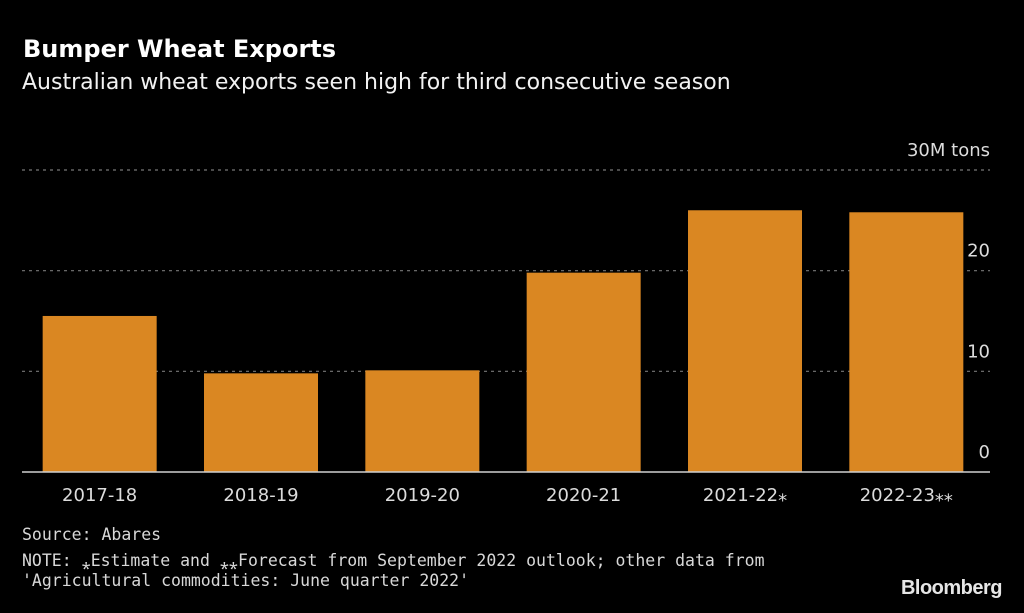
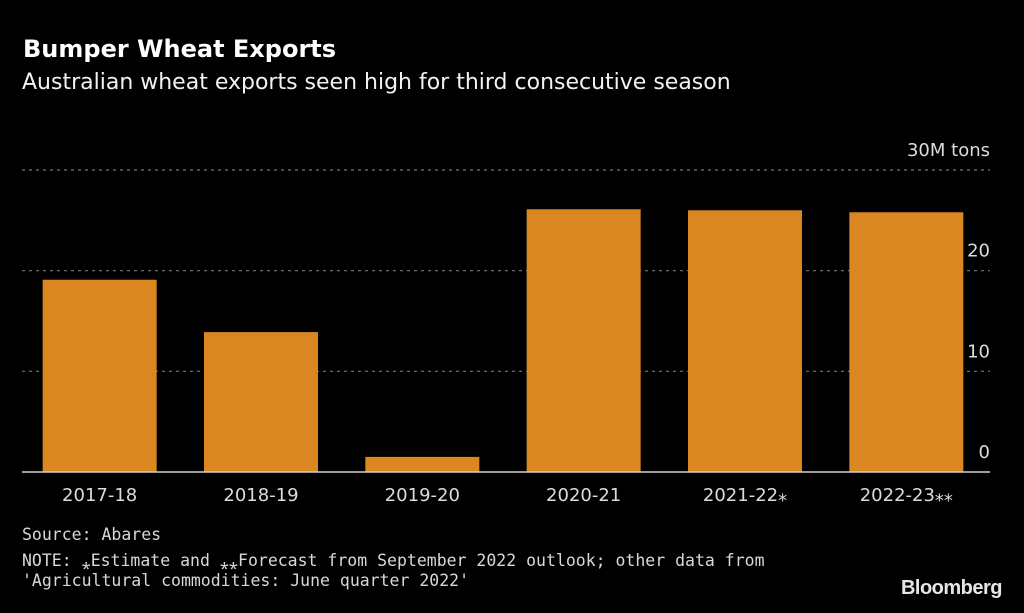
2017-18: 15.5 -> 19.1
2018-19: 9.8 -> 13.9
2019-20: 10.1 -> 1.5
2020-21: 19.8 -> 26.1
